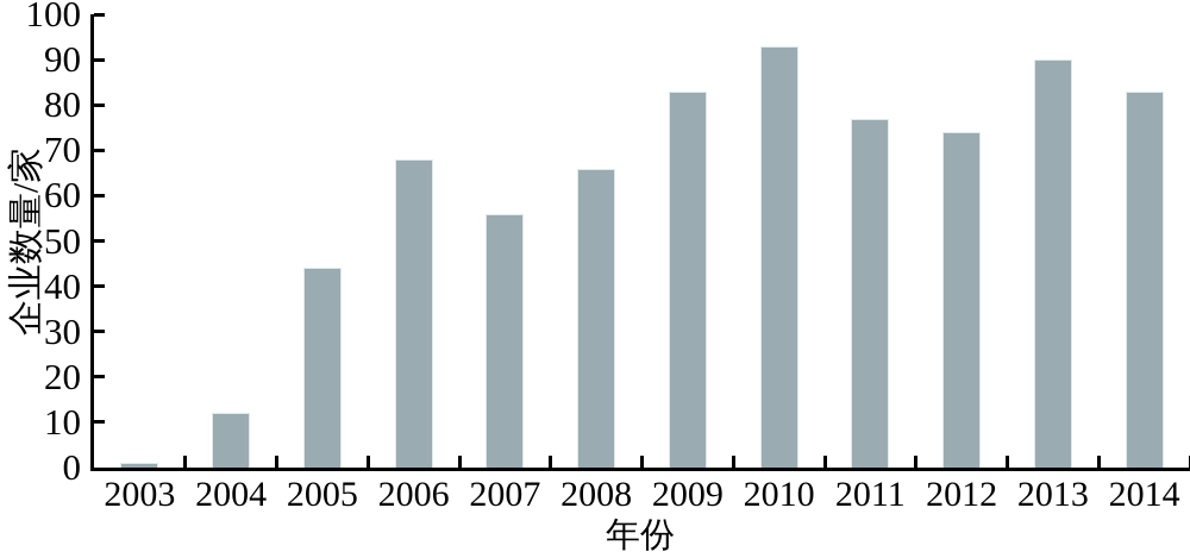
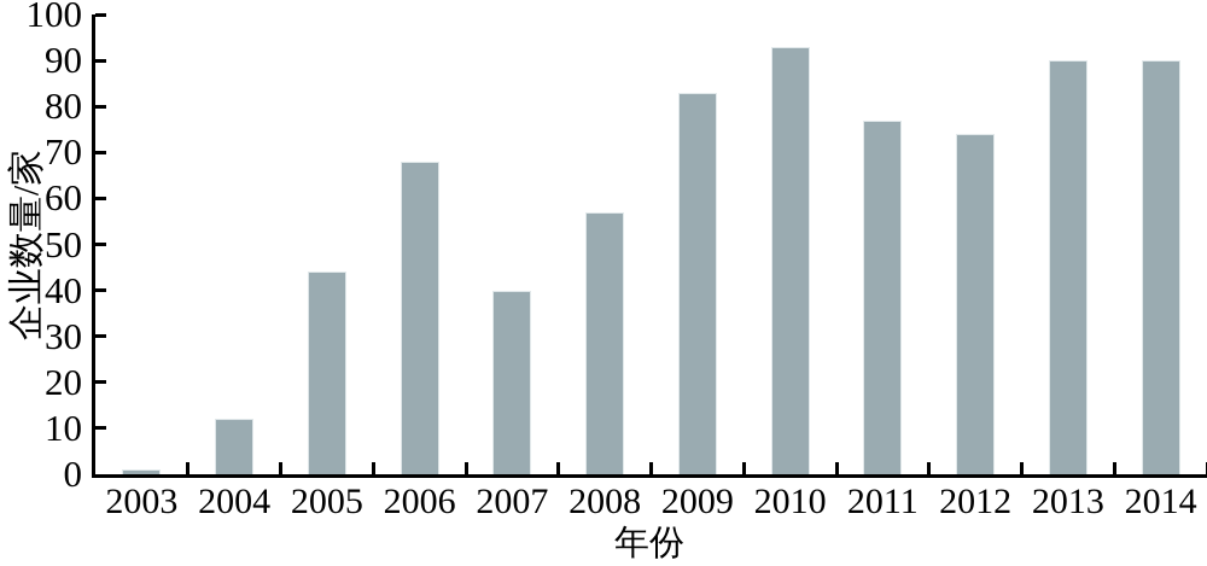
2007: 56 -> 40
2008: 66 -> 57
2014: 83 -> 90
